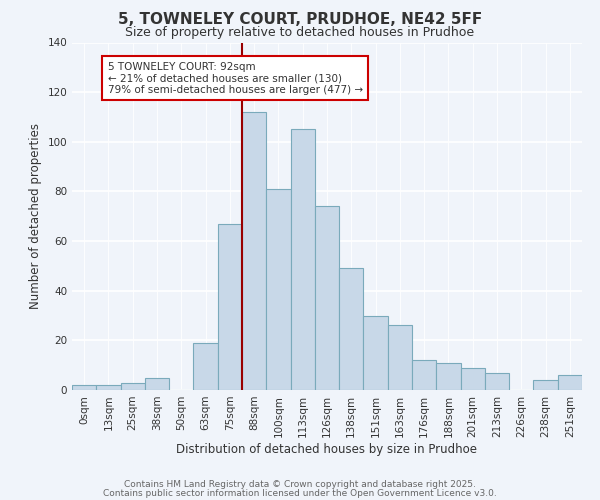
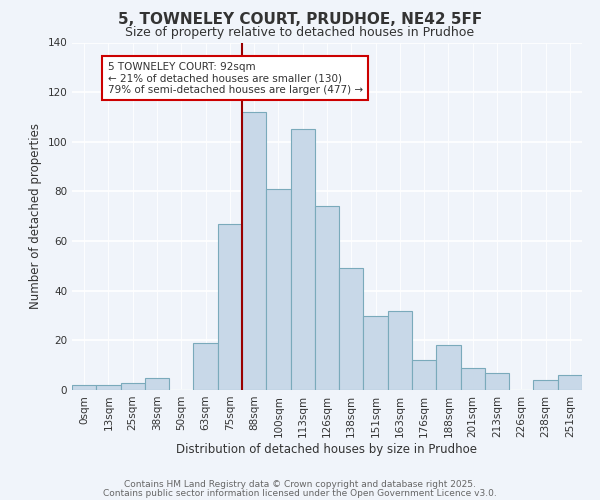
163sqm: 26 -> 32
188sqm: 11 -> 18
